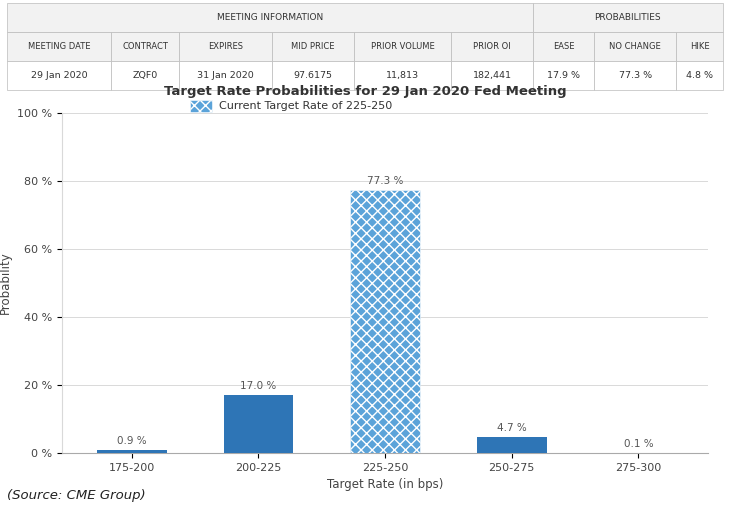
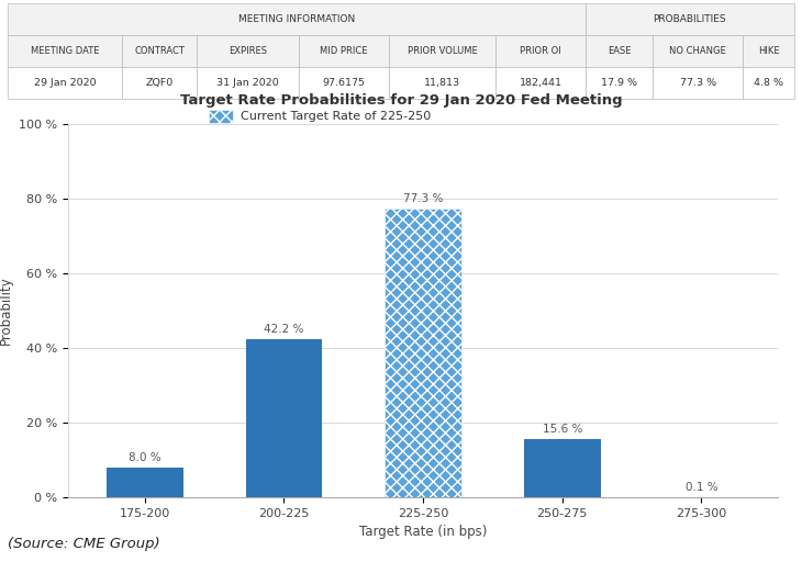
175-200: 0.9 -> 8.0
200-225: 17.0 -> 42.2
250-275: 4.7 -> 15.6
